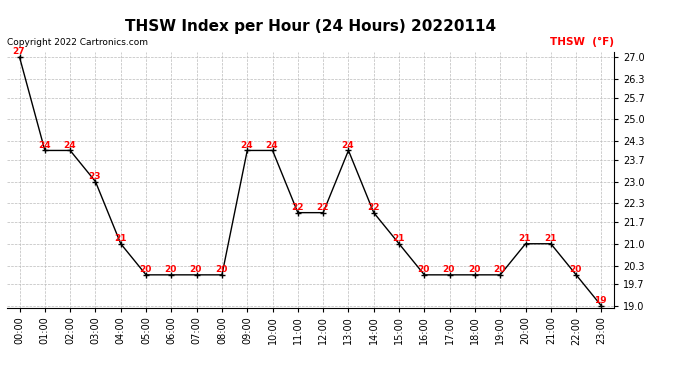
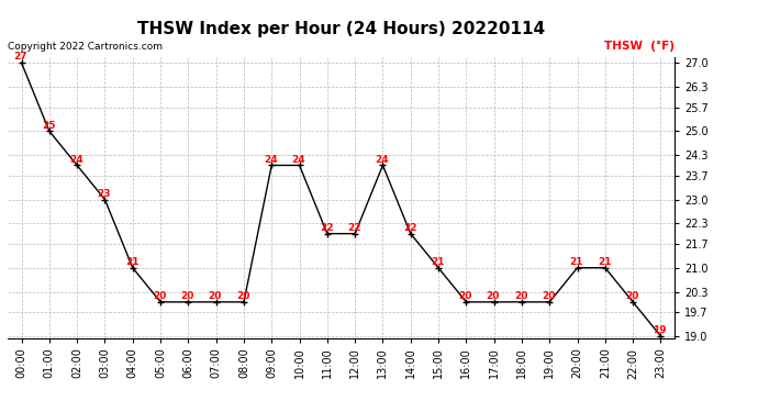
01:00: 24 -> 25
